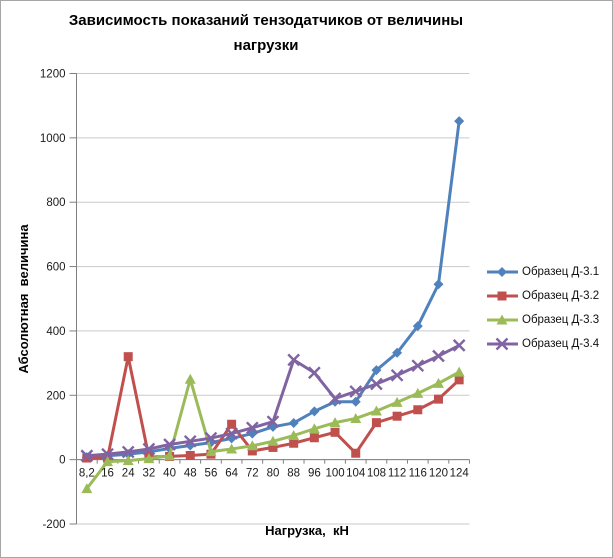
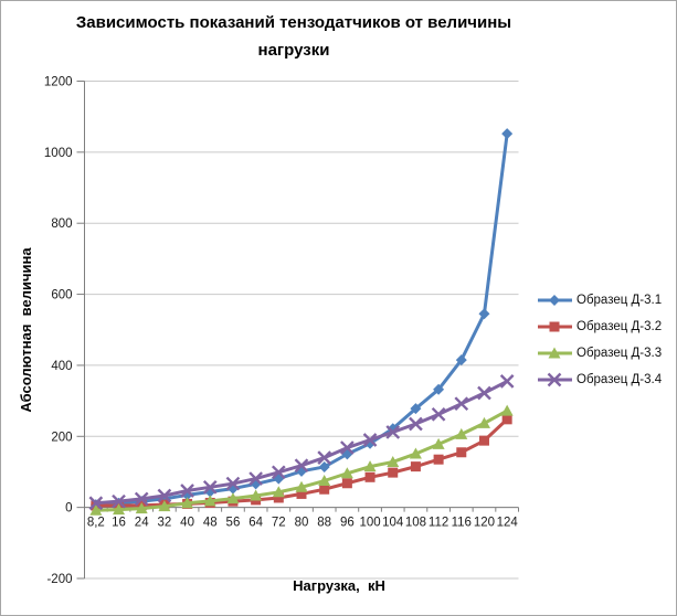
Образец Д-3.3/8,2: -90 -> -10
Образец Д-3.2/24: 320 -> 10
Образец Д-3.3/48: 250 -> 20
Образец Д-3.2/64: 110 -> 20
Образец Д-3.4/88: 310 -> 140
Образец Д-3.4/96: 270 -> 170
Образец Д-3.1/104: 180 -> 220
Образец Д-3.2/104: 20 -> 100
